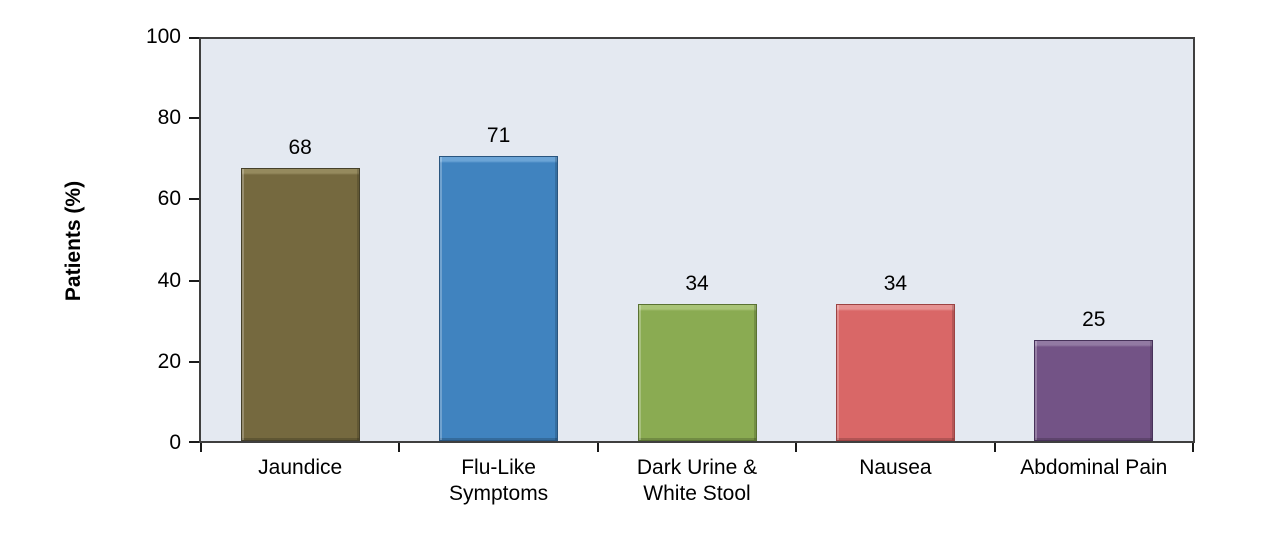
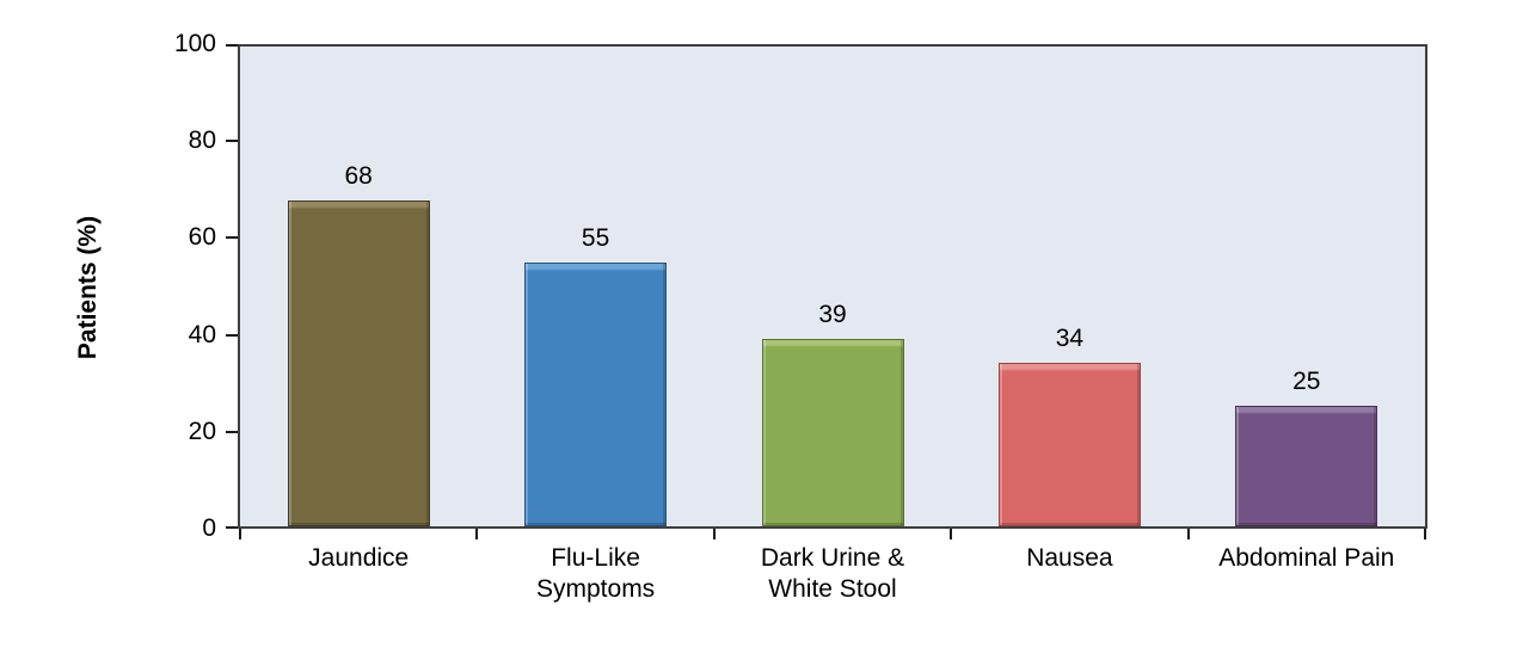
Flu-Like Symptoms: 71 -> 55
Dark Urine & White Stool: 34 -> 39
